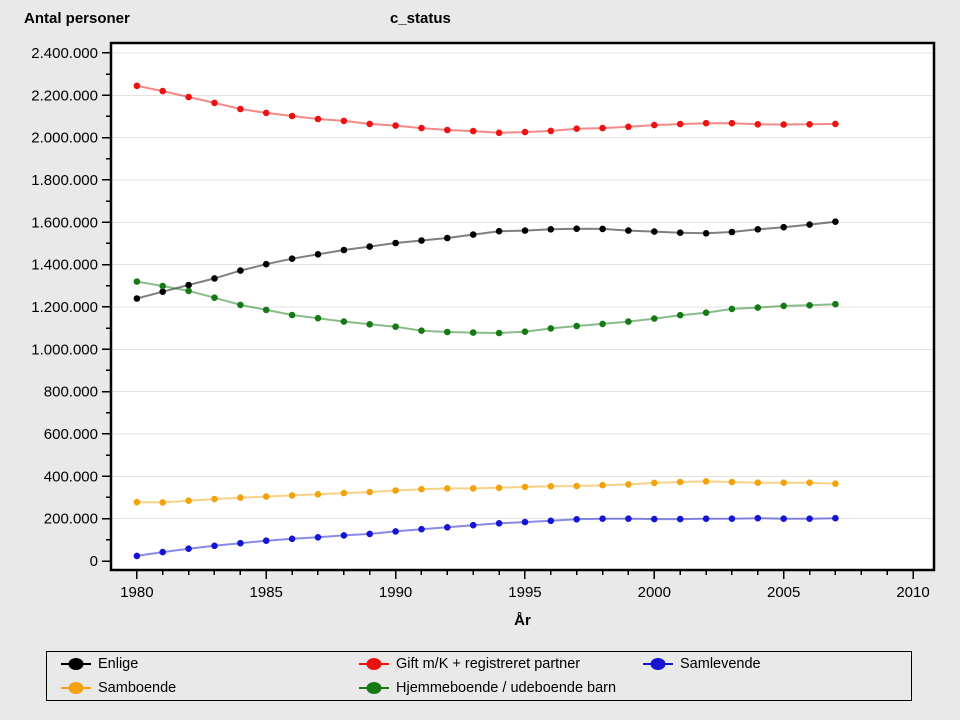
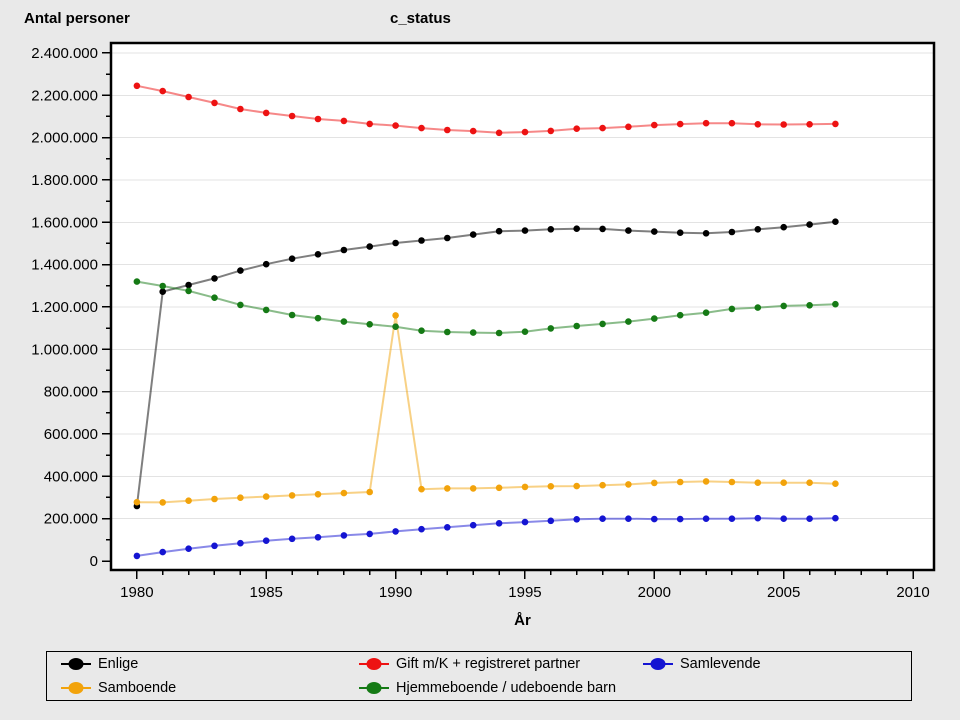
Enlige/1980: 1240000 -> 260000
Samboende/1990: 330000 -> 1160000
